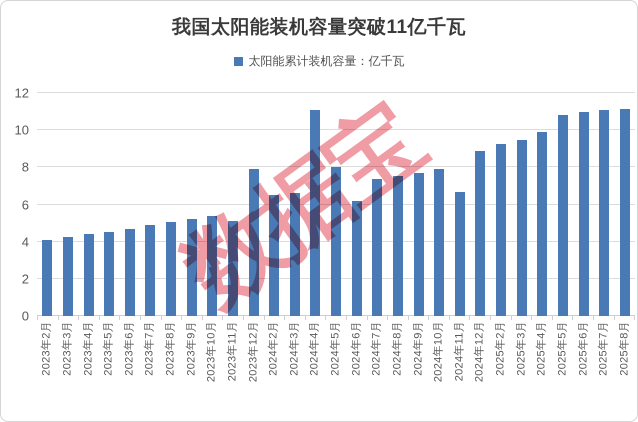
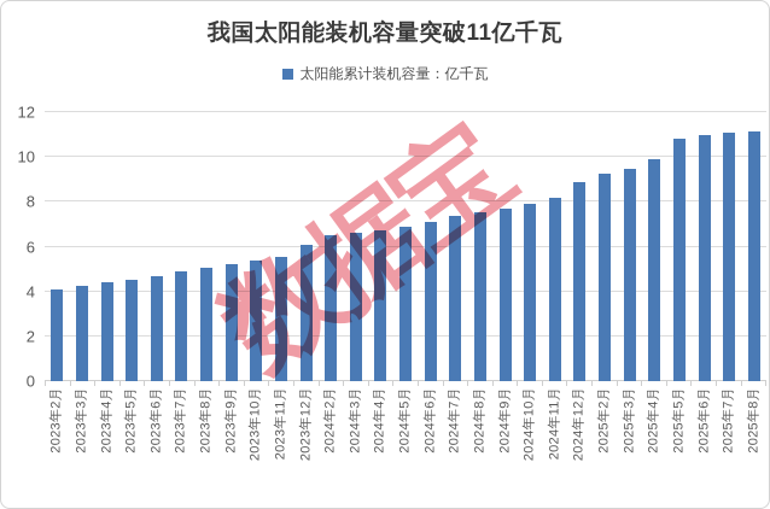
2023年11月: 5.1 -> 5.6
2023年12月: 7.9 -> 6.1
2024年4月: 11.1 -> 6.7
2024年5月: 8.0 -> 6.9
2024年6月: 6.2 -> 7.1
2024年11月: 6.7 -> 8.2
